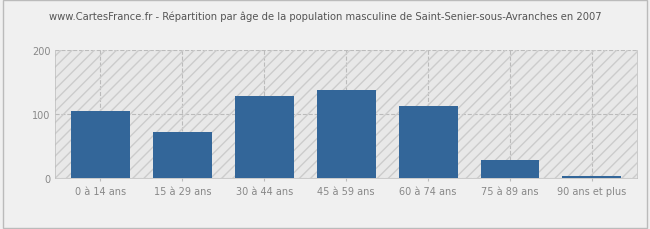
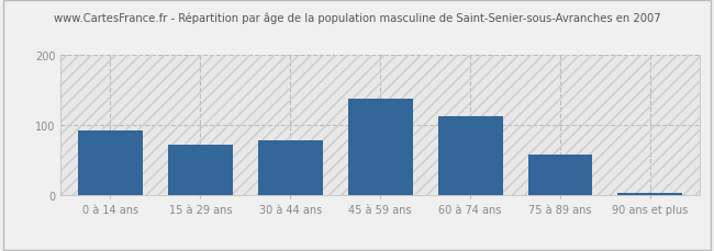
0 à 14 ans: 104 -> 92
30 à 44 ans: 128 -> 78
75 à 89 ans: 28 -> 58
